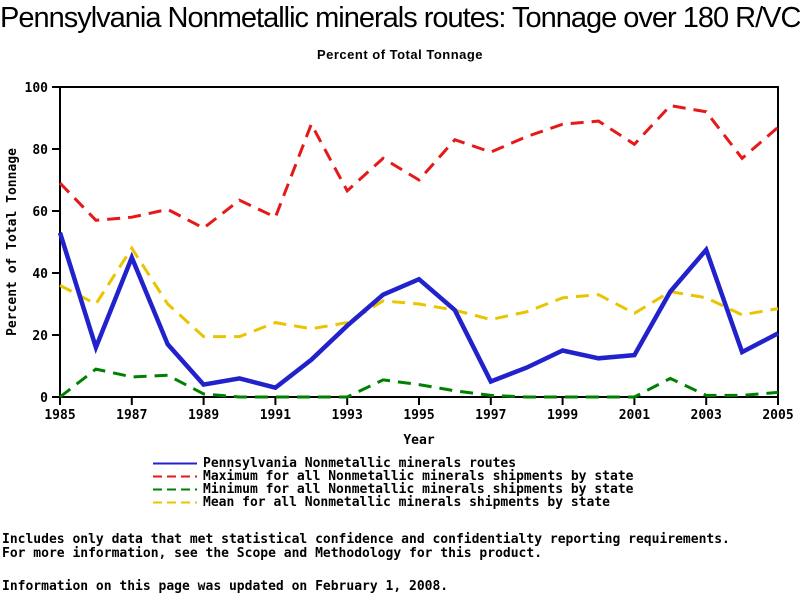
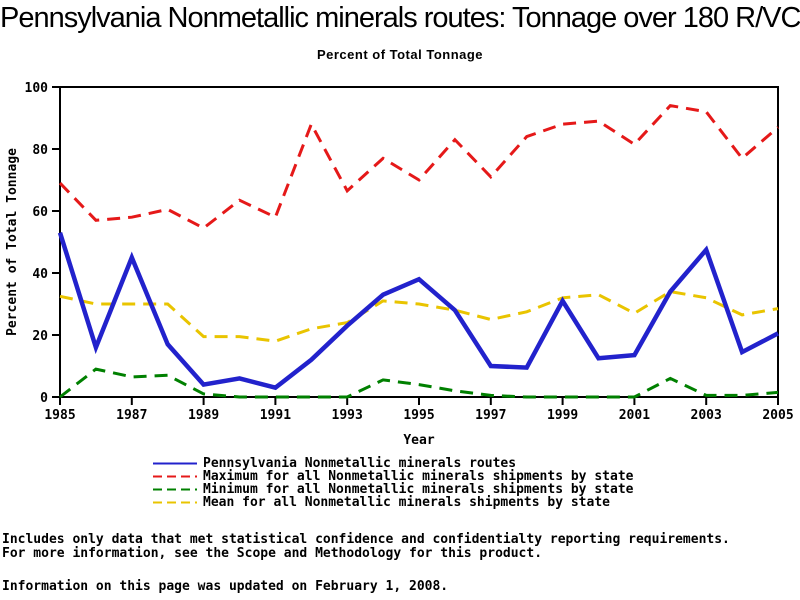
Mean for all Nonmetallic minerals shipments by state/1985: 36 -> 32
Mean for all Nonmetallic minerals shipments by state/1987: 48 -> 30
Mean for all Nonmetallic minerals shipments by state/1991: 24 -> 18
Pennsylvania Nonmetallic minerals routes/1997: 5 -> 10
Maximum for all Nonmetallic minerals shipments by state/1997: 79 -> 71
Pennsylvania Nonmetallic minerals routes/1999: 15 -> 31
